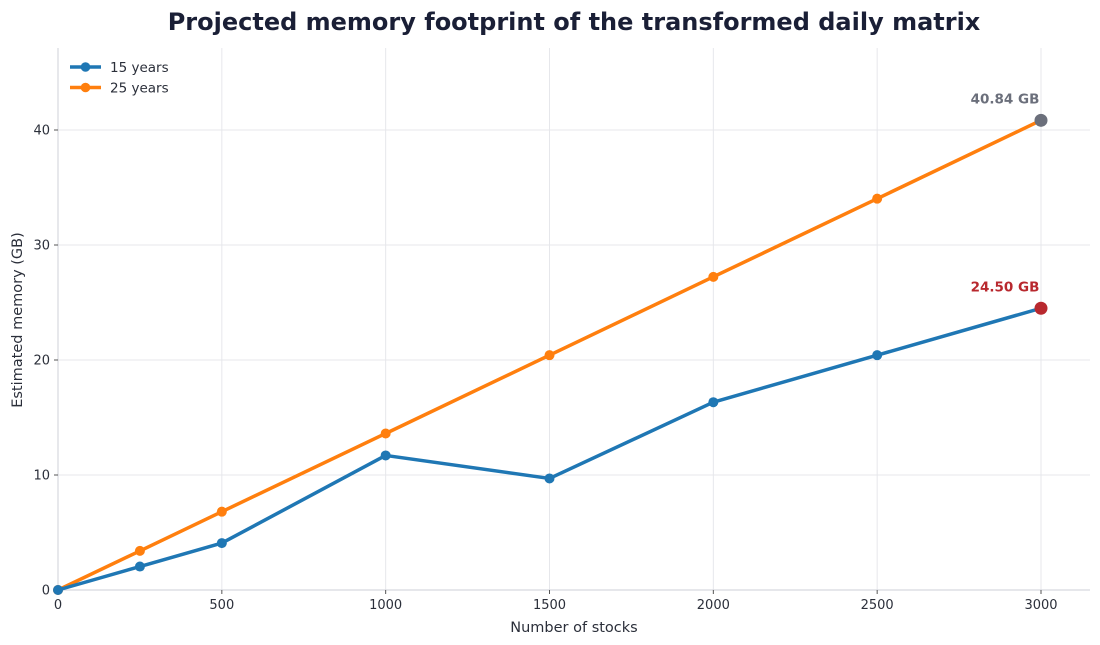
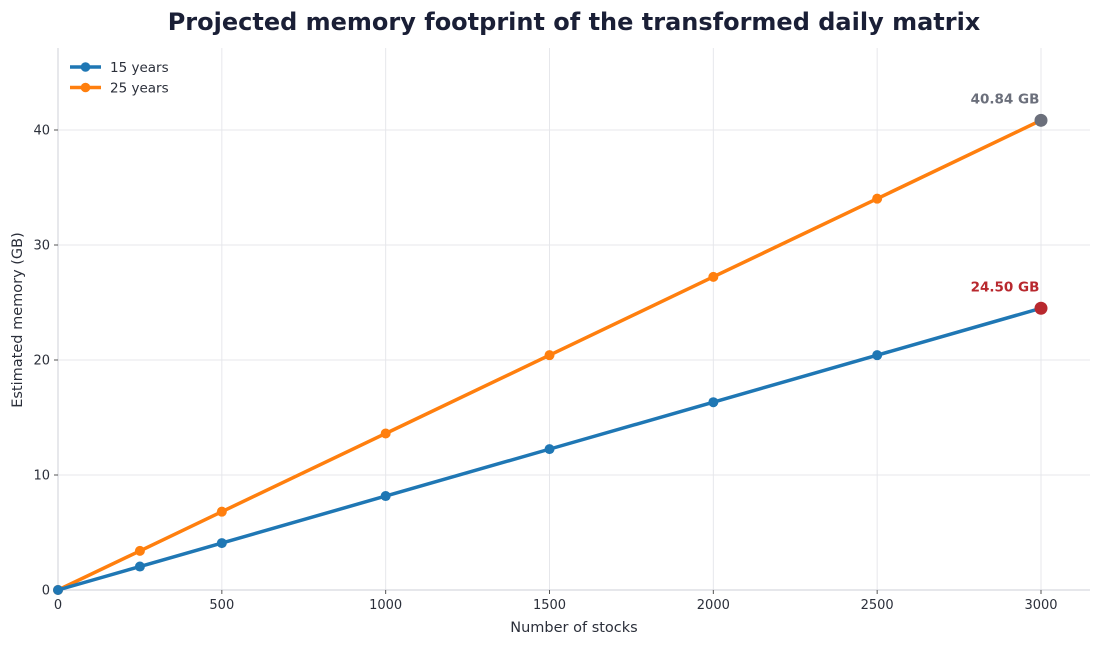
15 years/1000: 11.7 -> 8.2
15 years/1500: 9.7 -> 12.2
